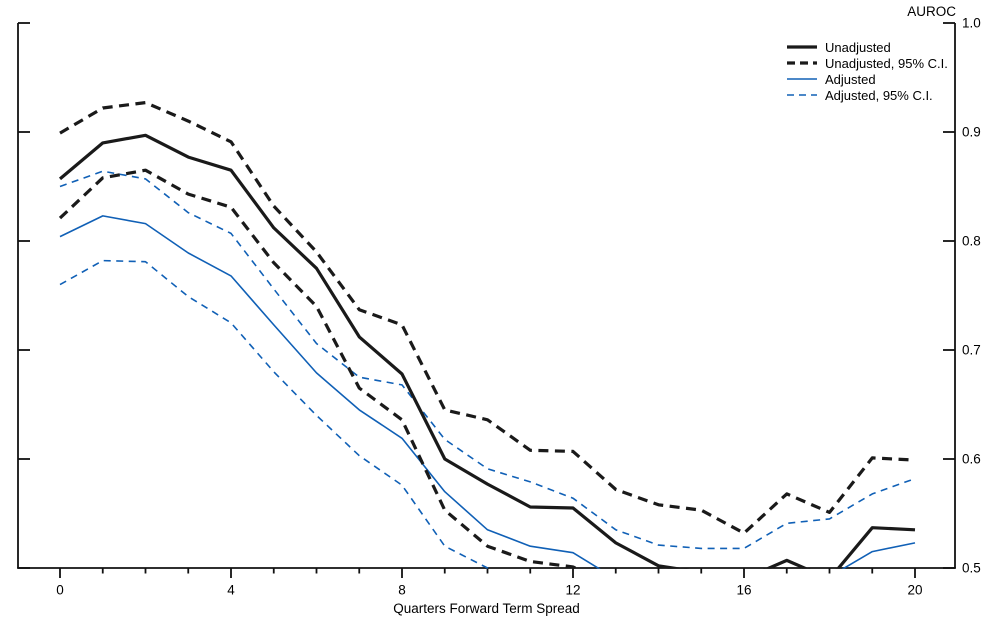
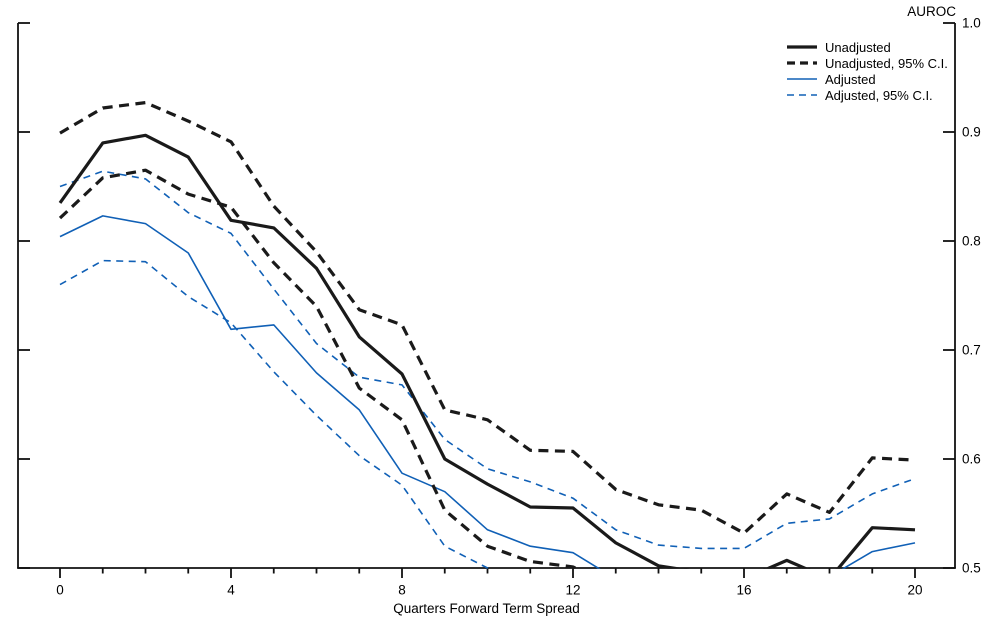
Unadjusted/0: 0.857 -> 0.835
Unadjusted/4: 0.865 -> 0.819
Adjusted/4: 0.768 -> 0.719
Adjusted/8: 0.619 -> 0.587
